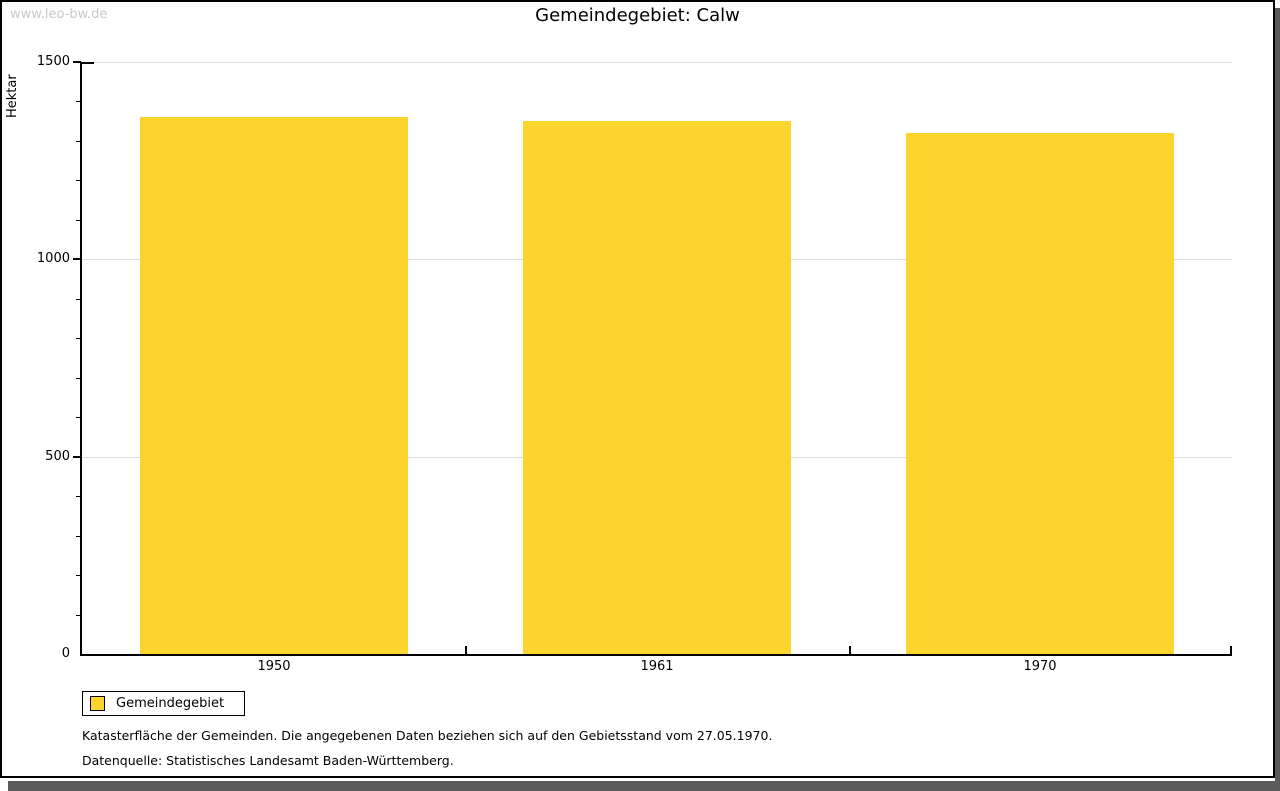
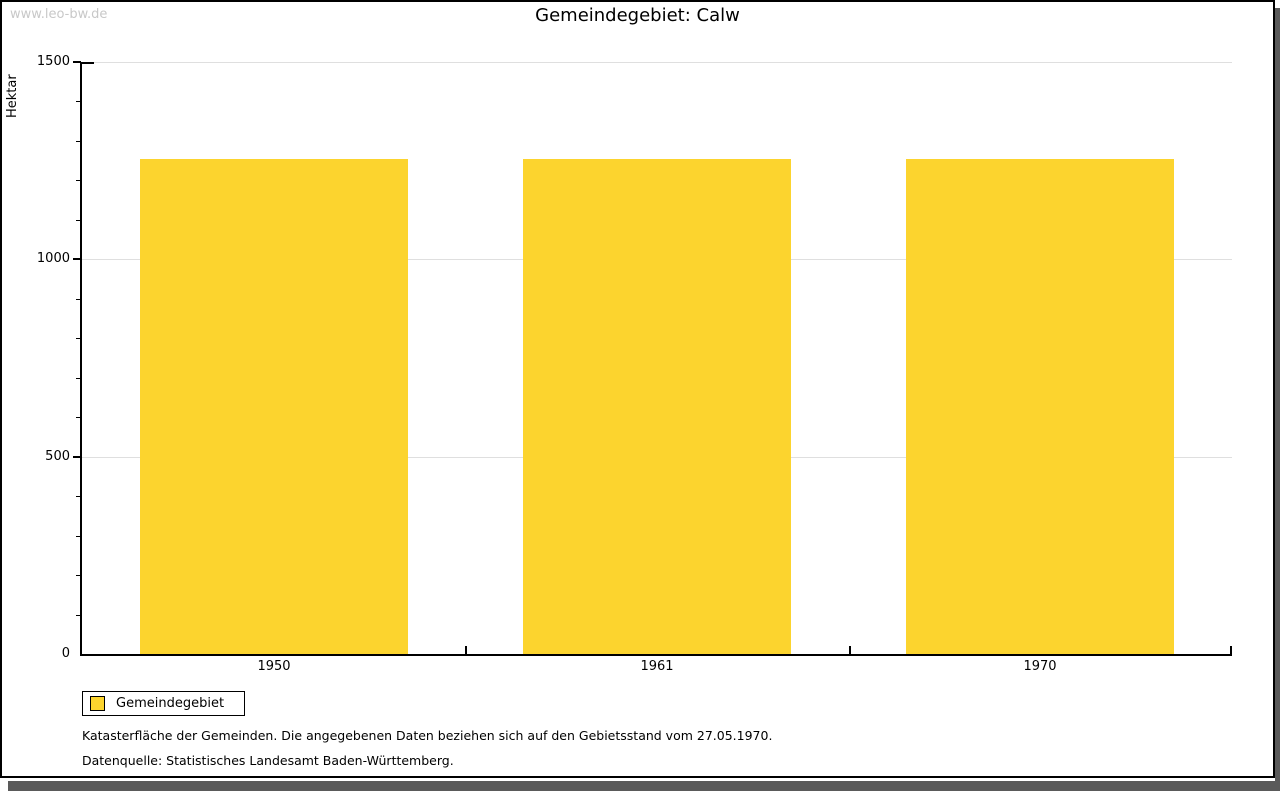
1950: 1360 -> 1250
1961: 1350 -> 1250
1970: 1320 -> 1250
